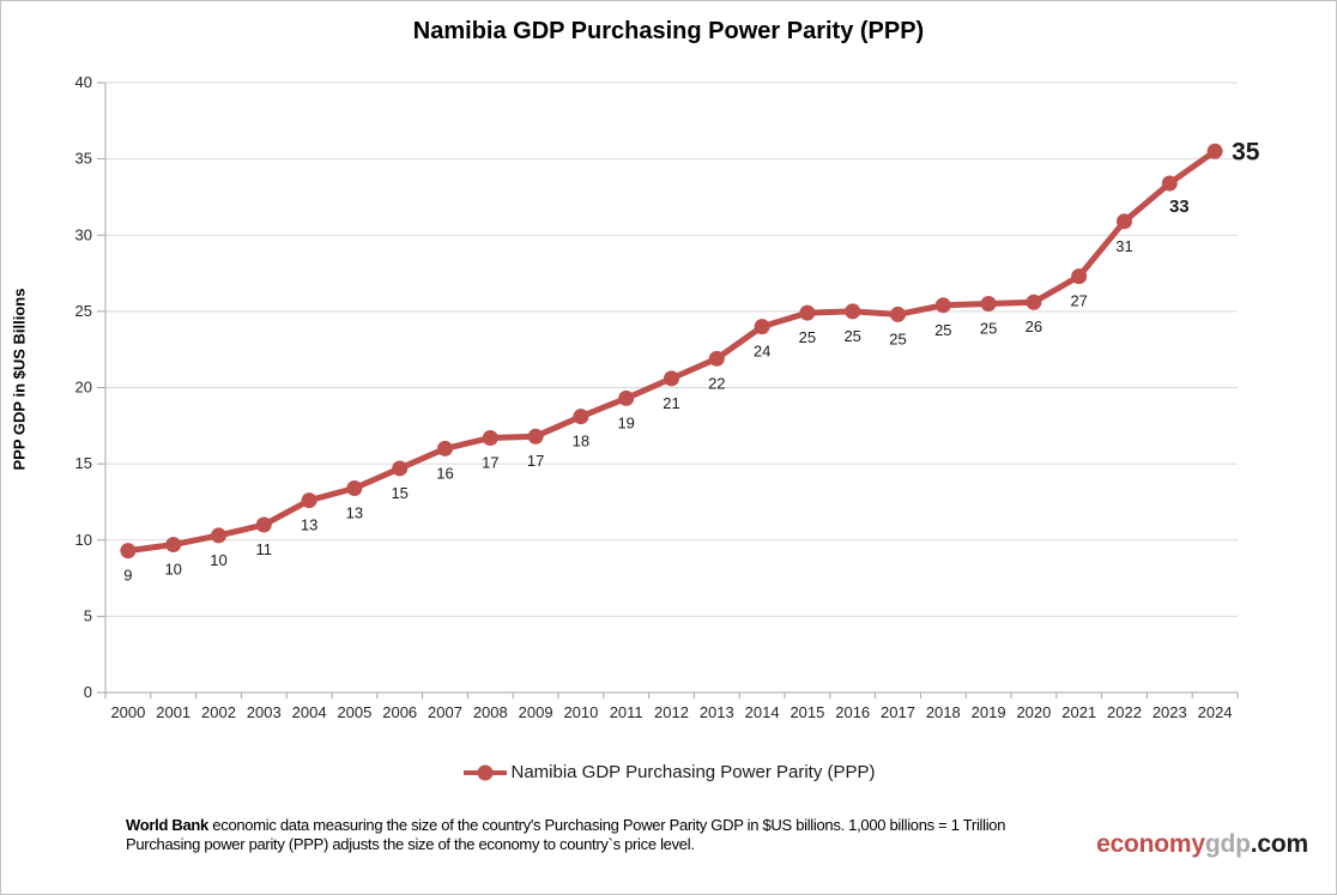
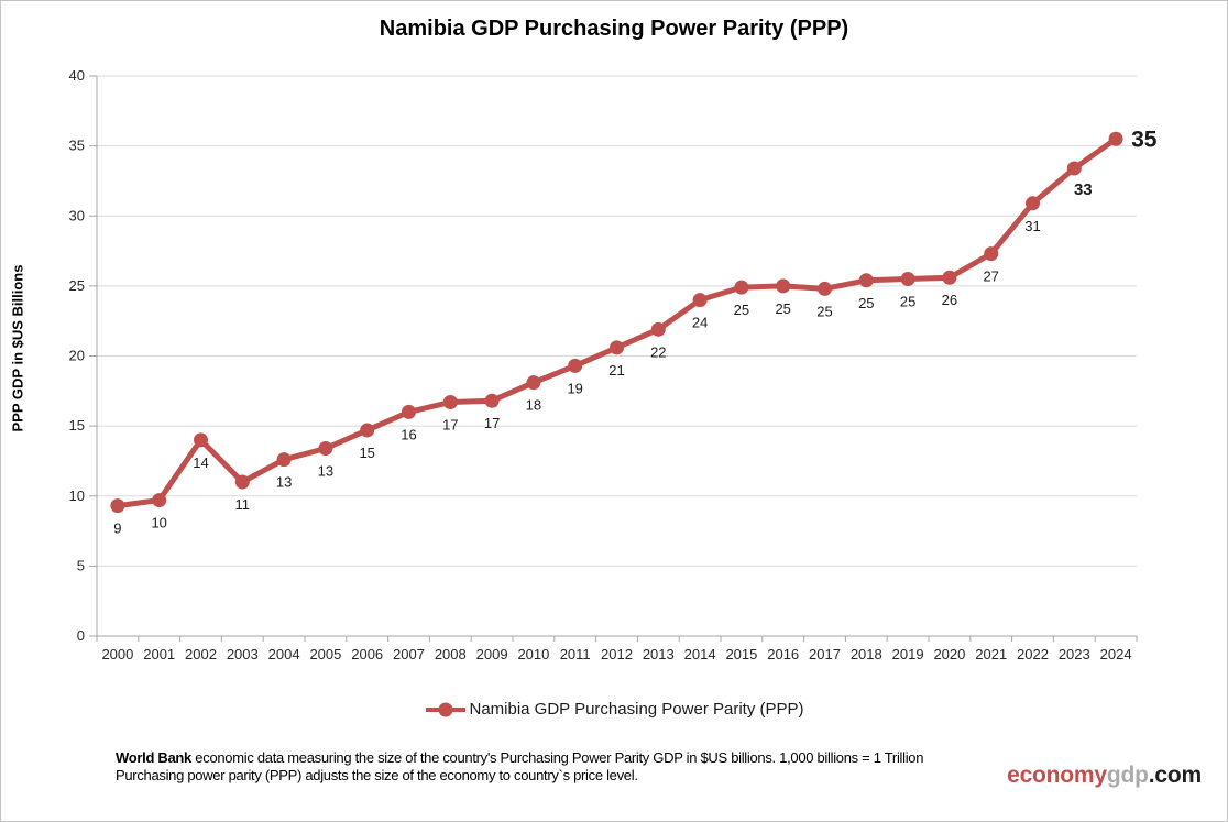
2002: 10 -> 14
